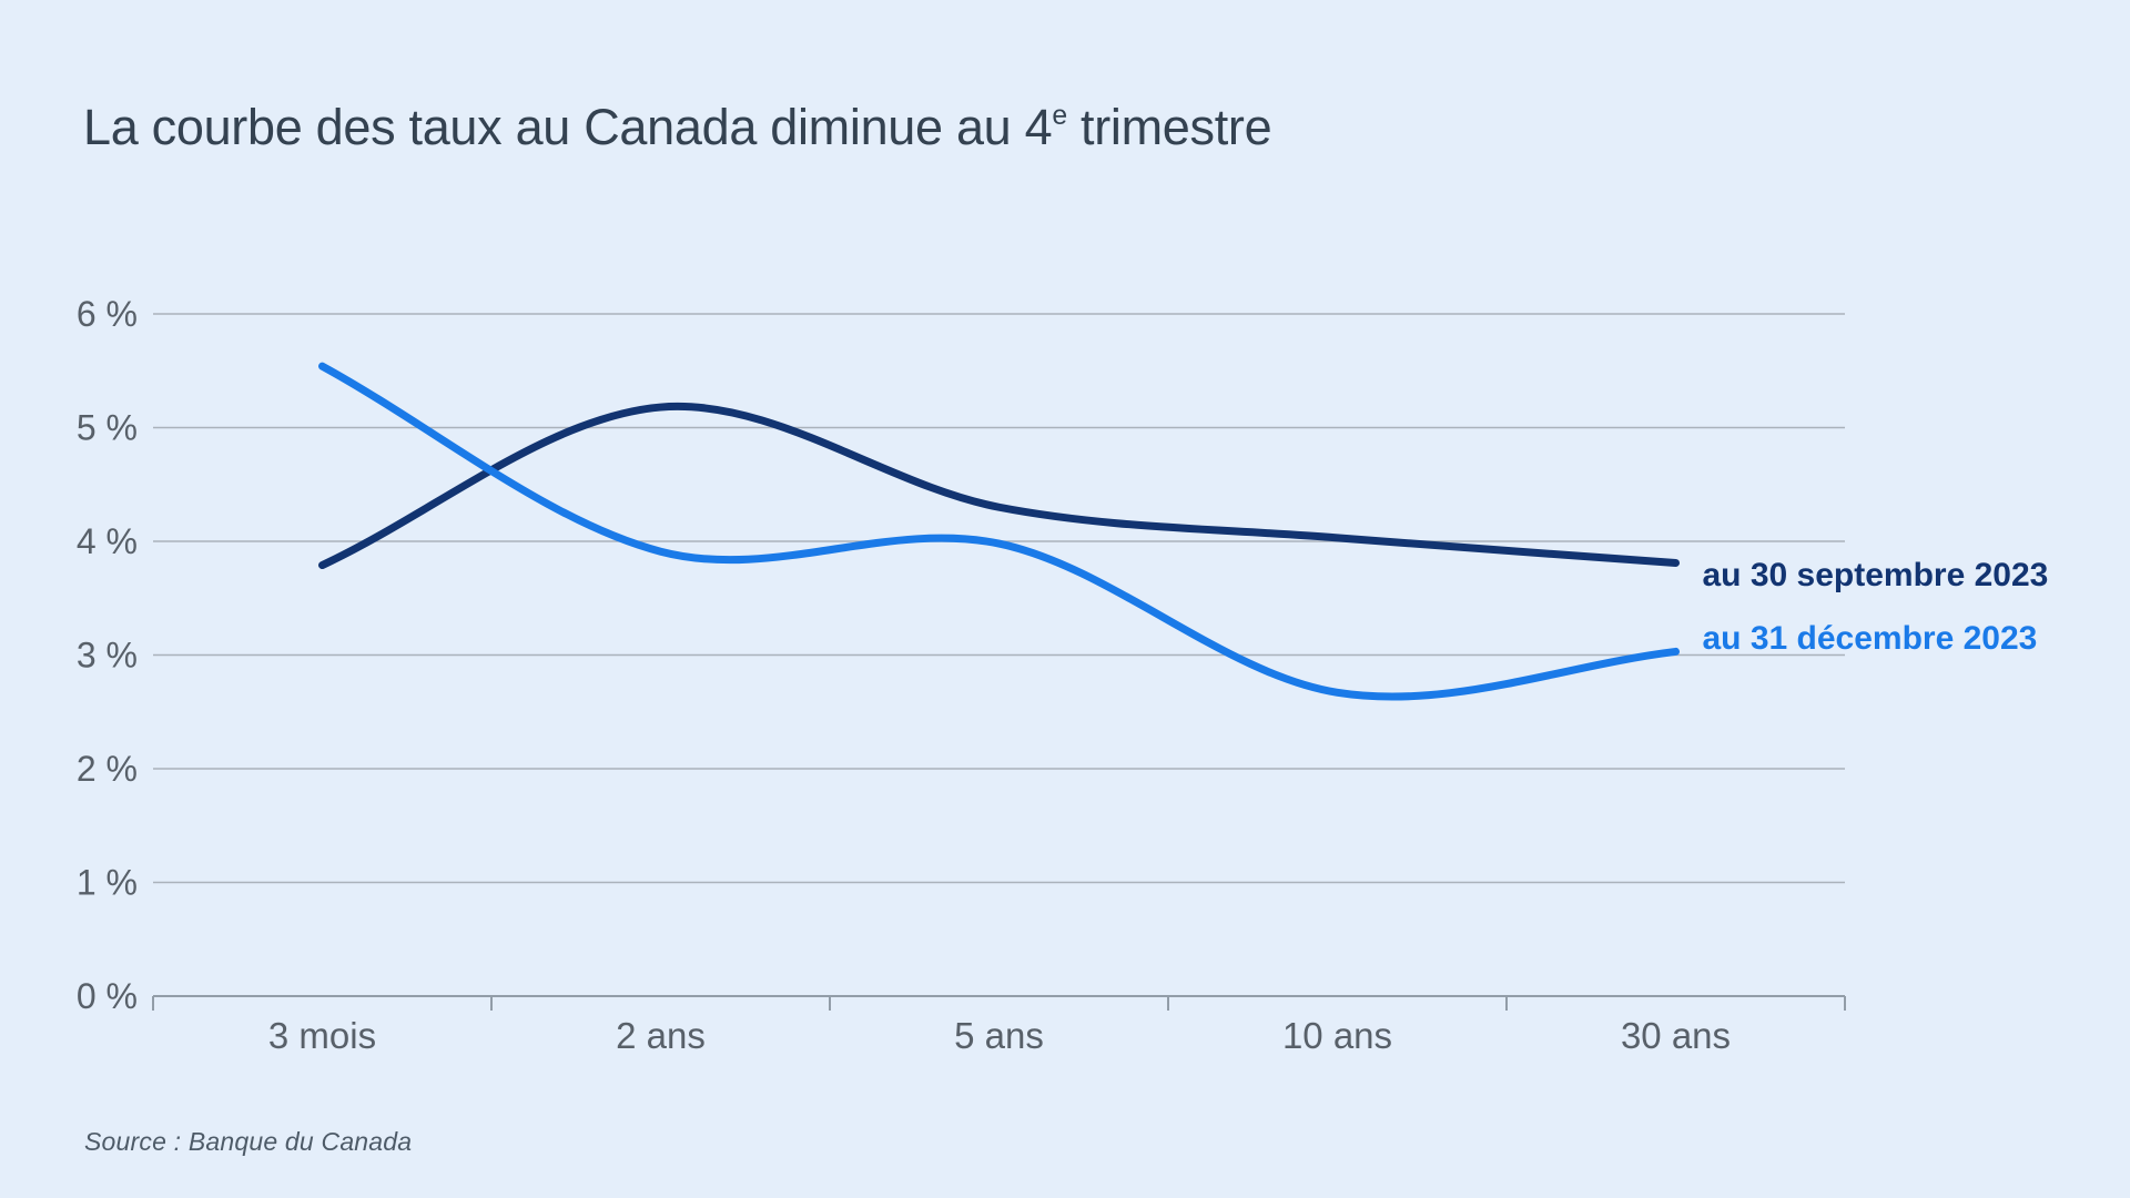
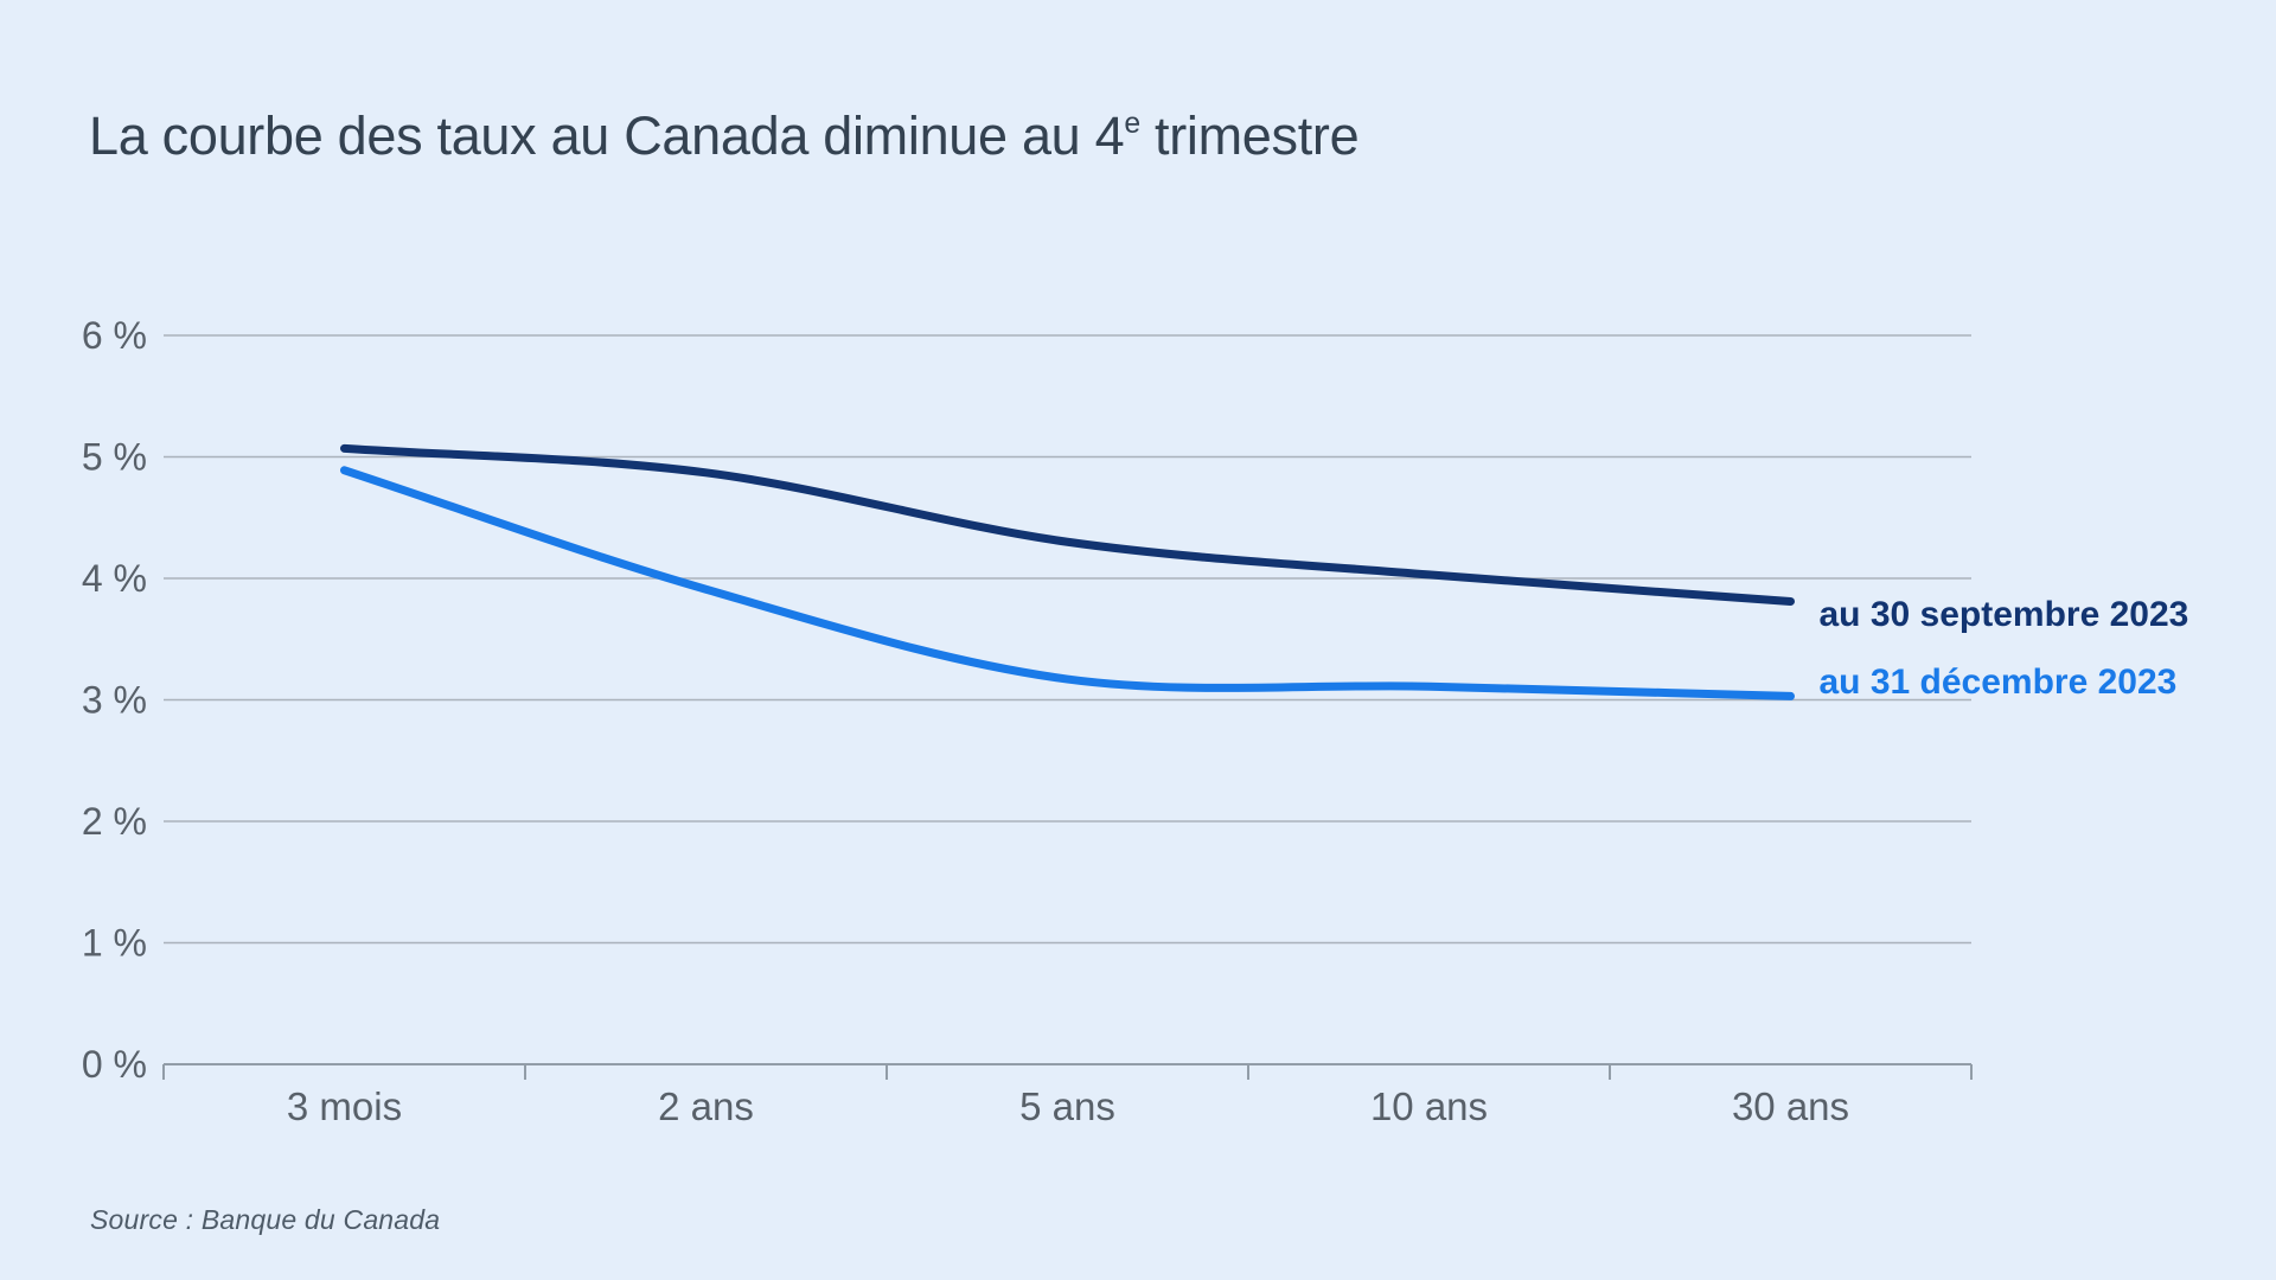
au 30 septembre 2023/3 mois: 3.79% -> 5.07%
au 31 décembre 2023/3 mois: 5.54% -> 4.89%
au 30 septembre 2023/2 ans: 5.18% -> 4.87%
au 31 décembre 2023/5 ans: 3.98% -> 3.17%
au 31 décembre 2023/10 ans: 2.67% -> 3.11%
